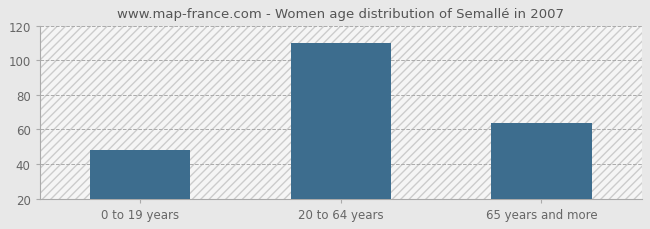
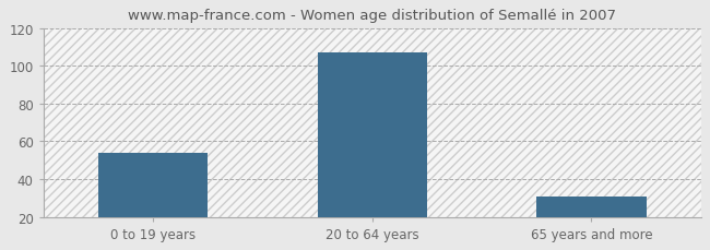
0 to 19 years: 48 -> 54
20 to 64 years: 110 -> 107
65 years and more: 64 -> 31
